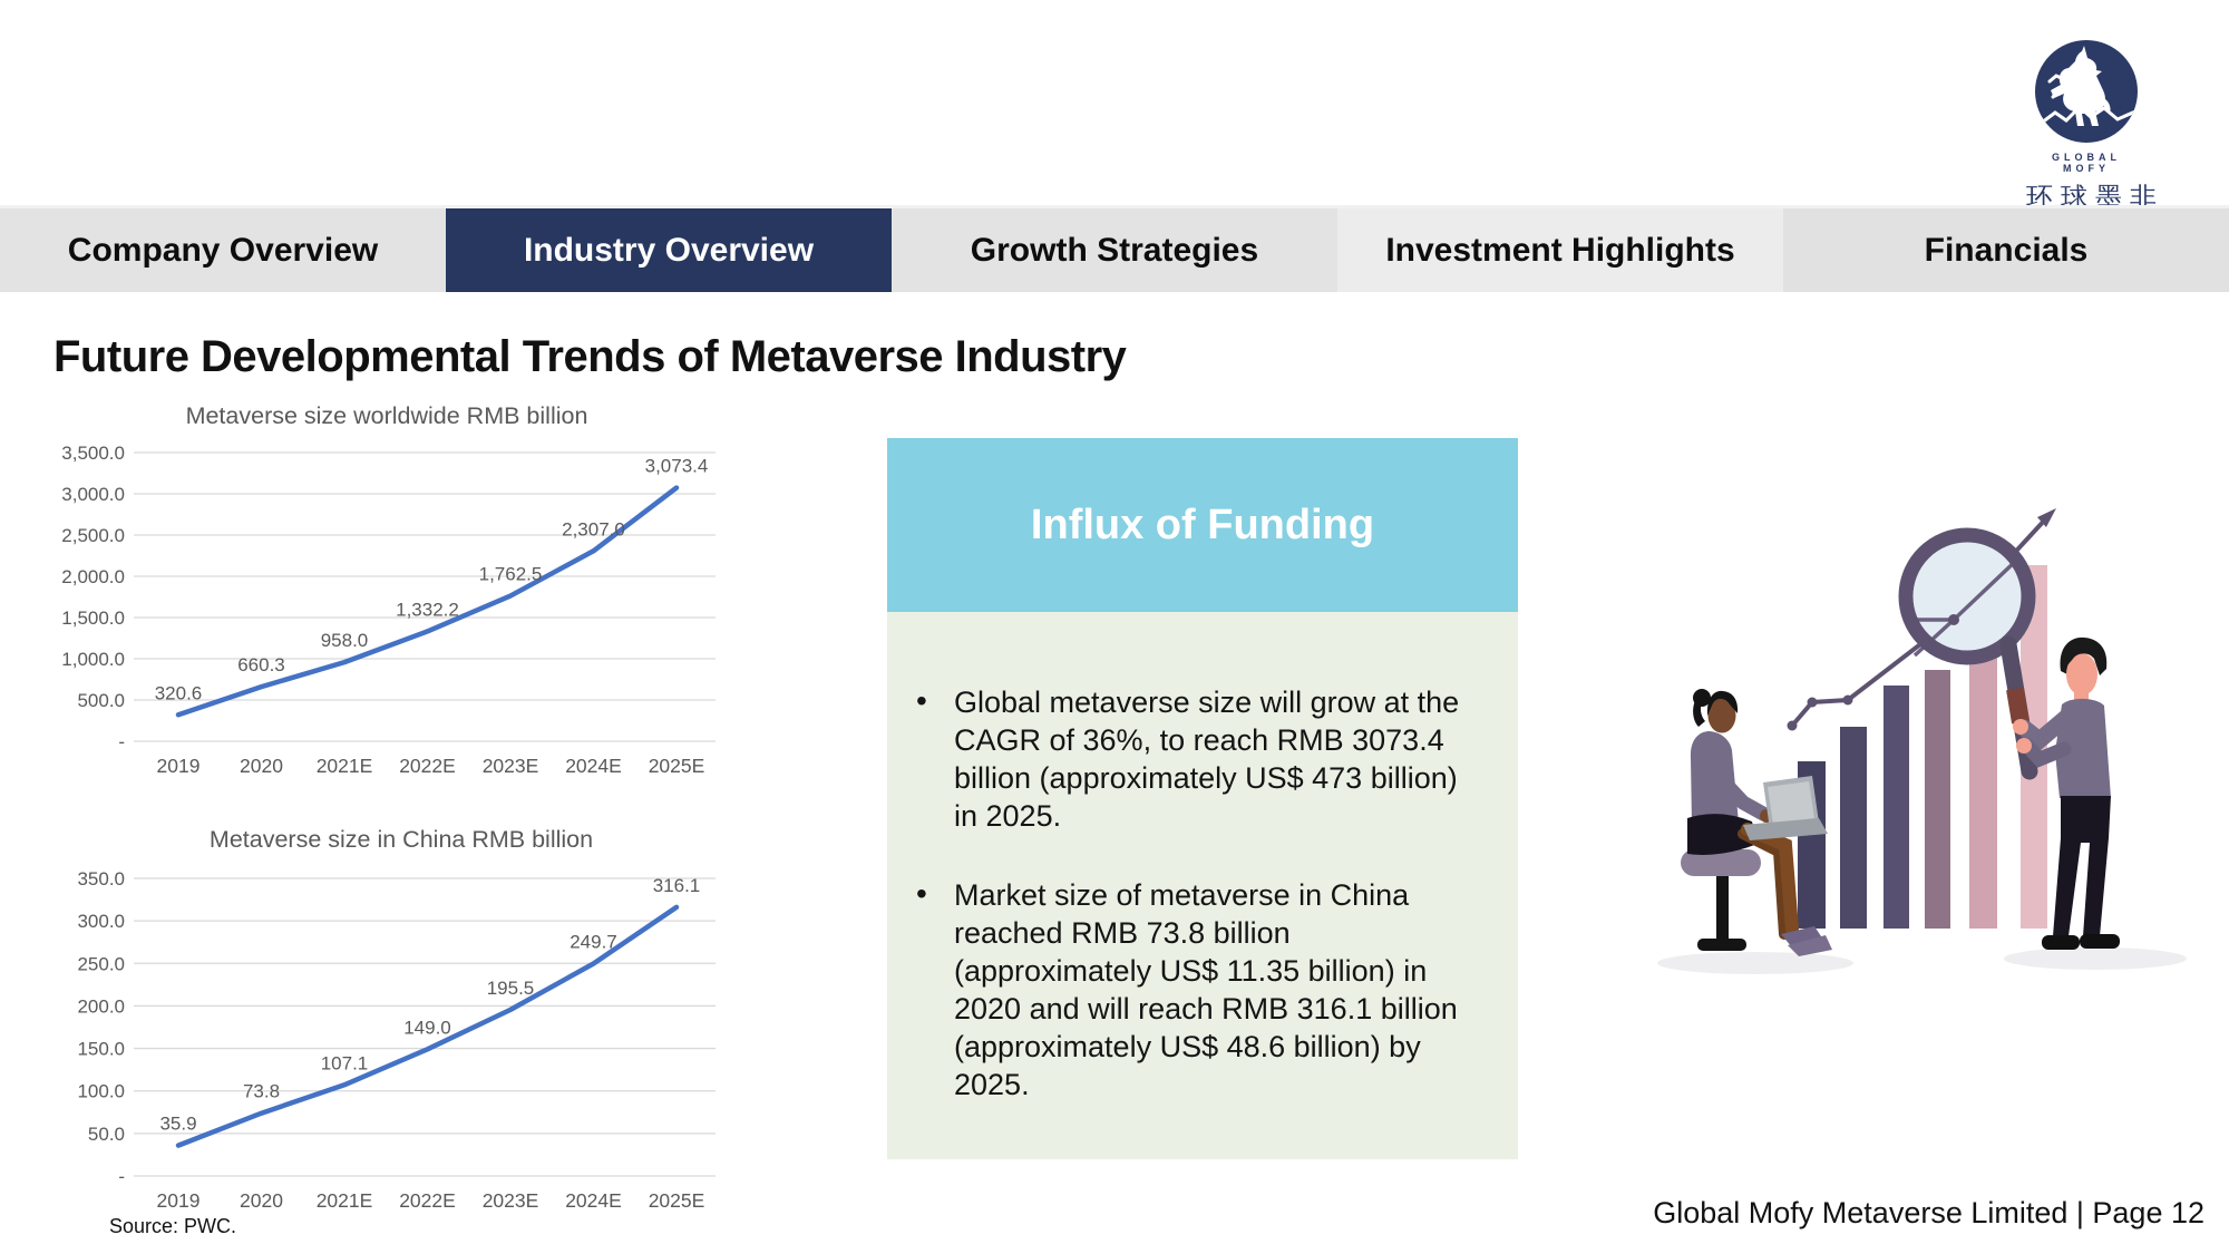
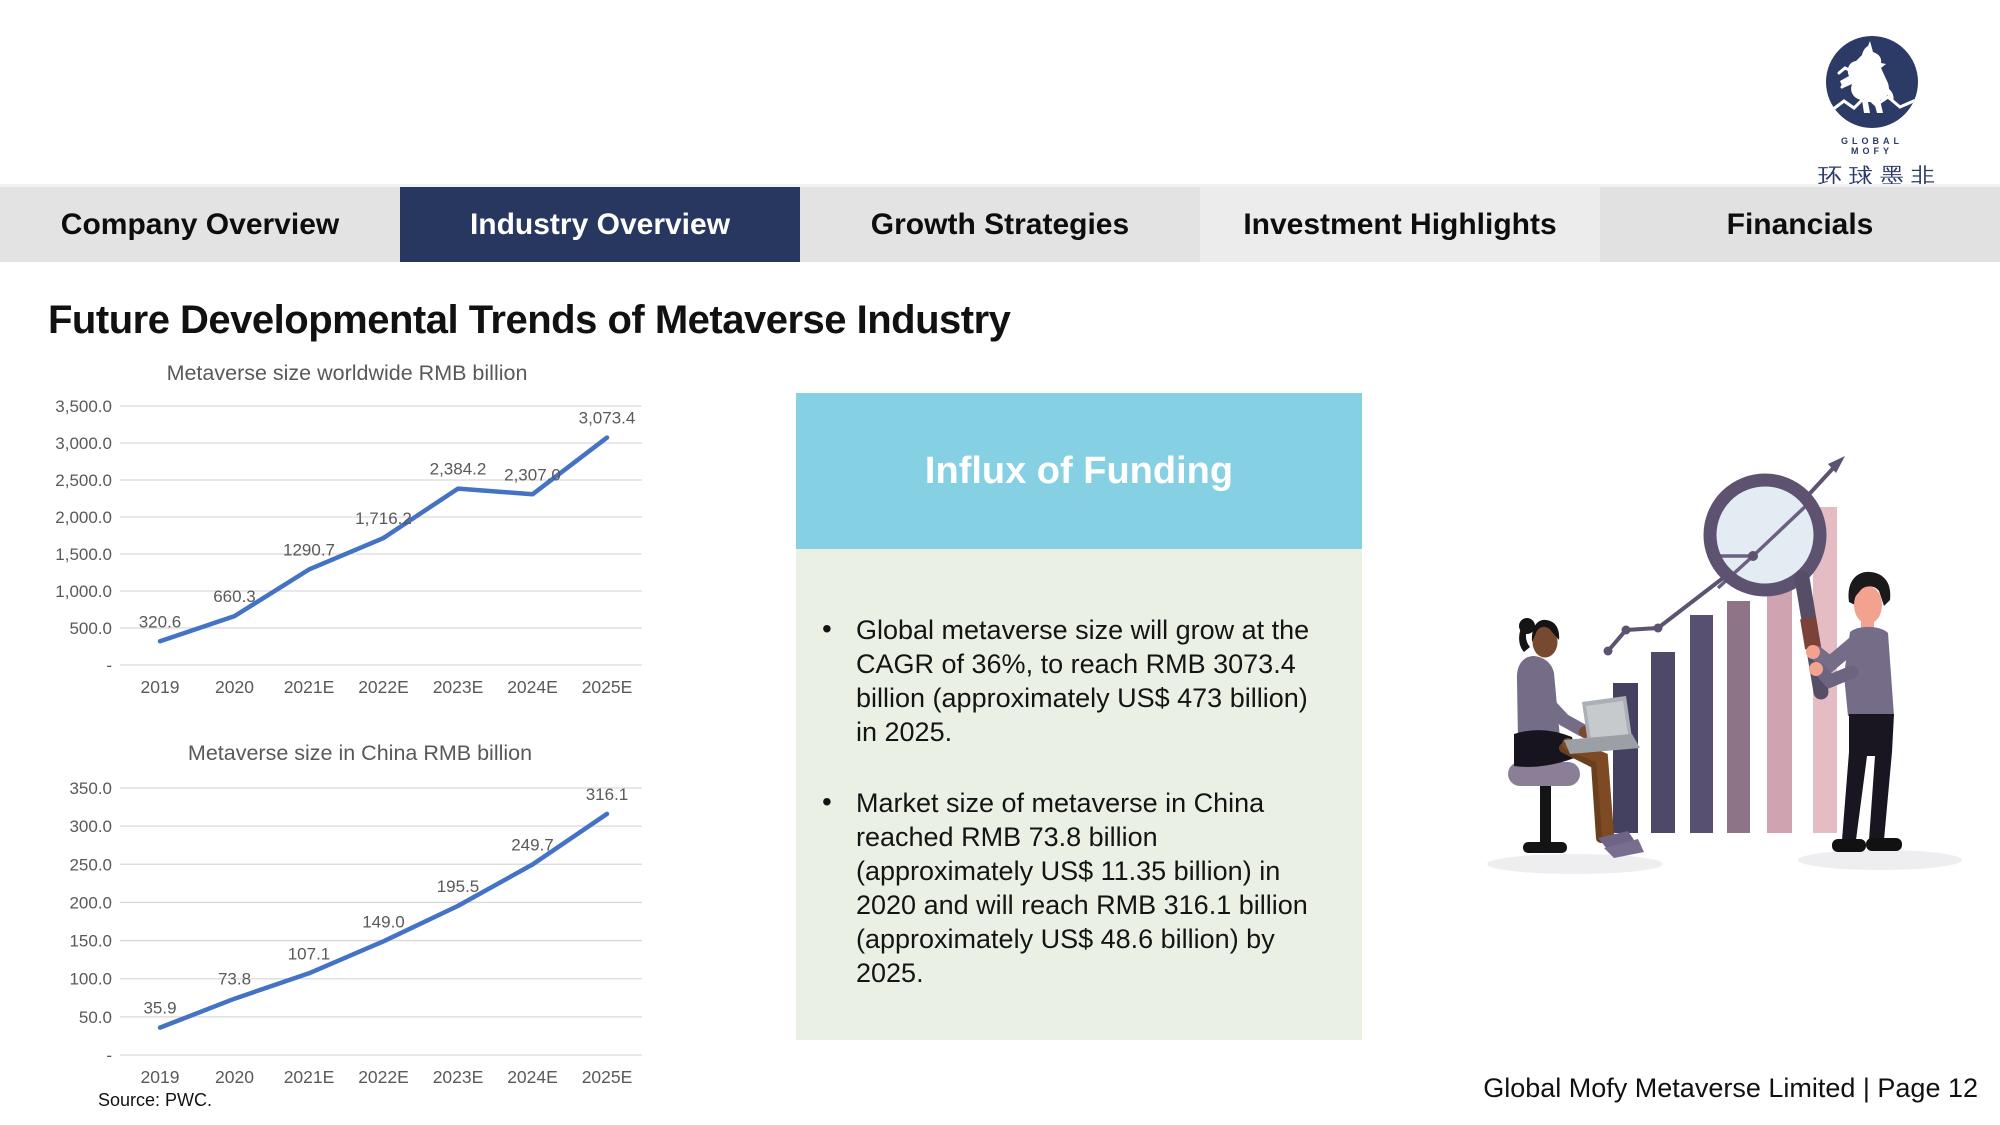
Metaverse size worldwide RMB billion/2021E: 958.0 -> 1290.7
Metaverse size worldwide RMB billion/2022E: 1,332.2 -> 1,716.2
Metaverse size worldwide RMB billion/2023E: 1,762.5 -> 2,384.2
